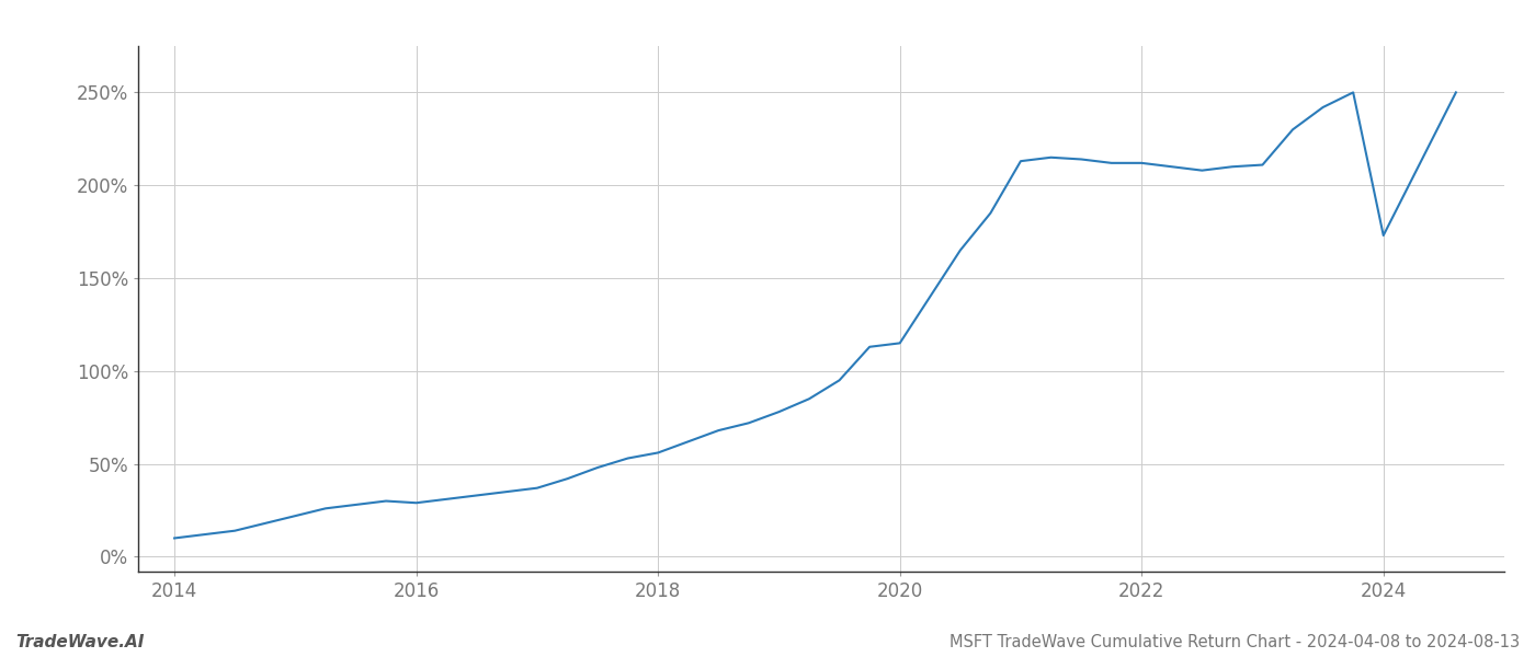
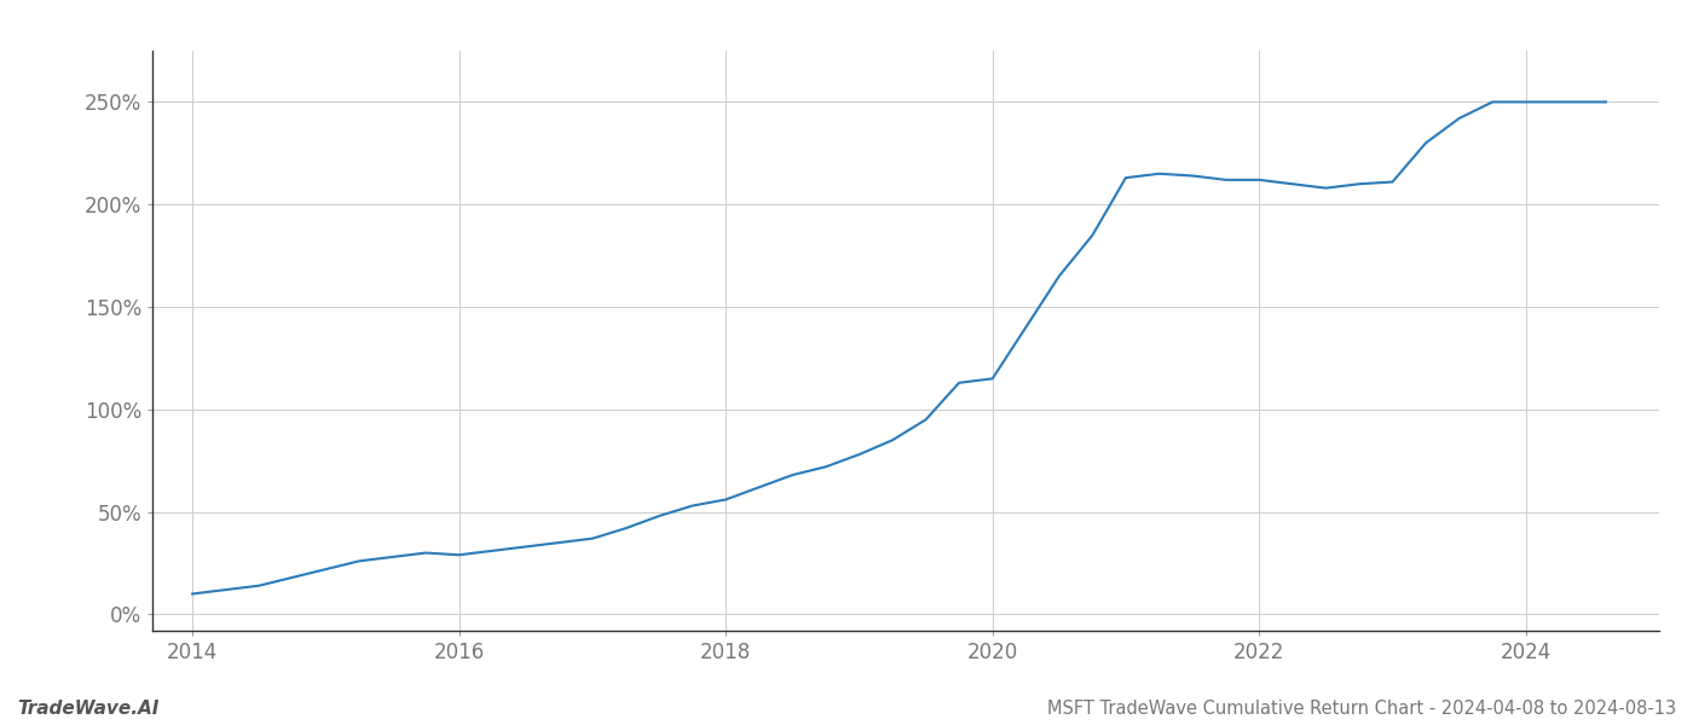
2024: 173% -> 250%
